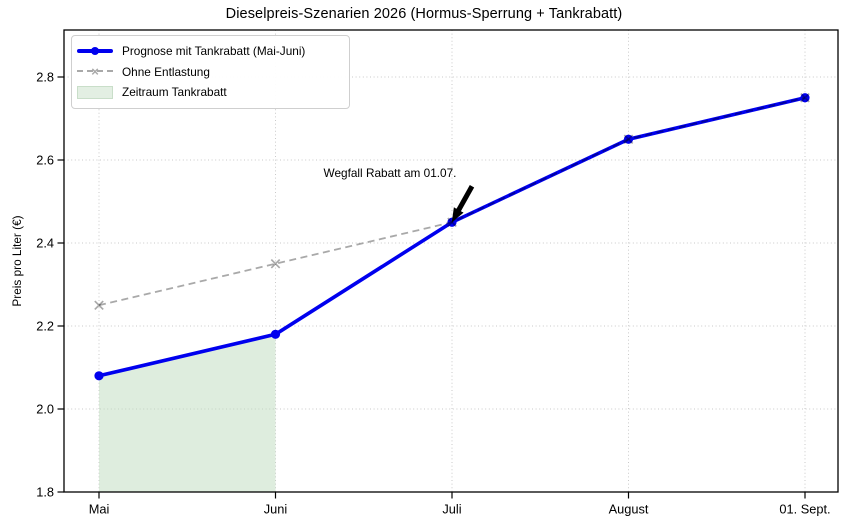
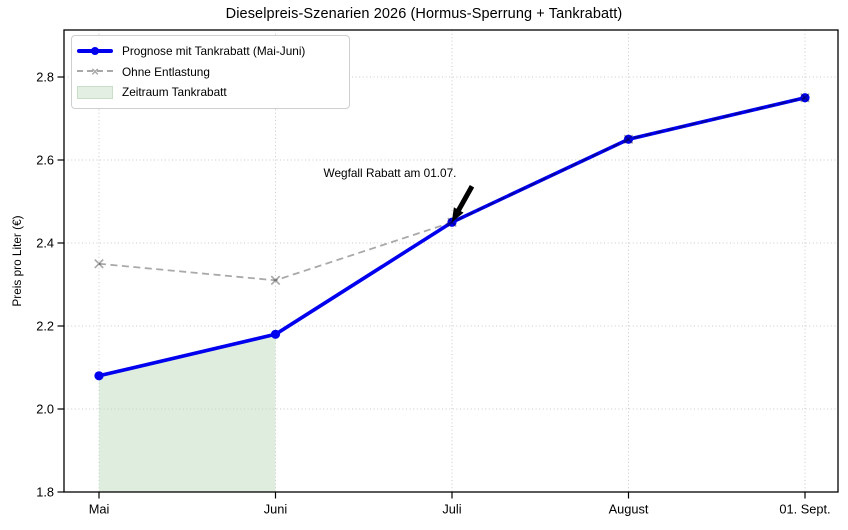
Ohne Entlastung/Mai: 2.25 -> 2.35
Ohne Entlastung/Juni: 2.35 -> 2.31
